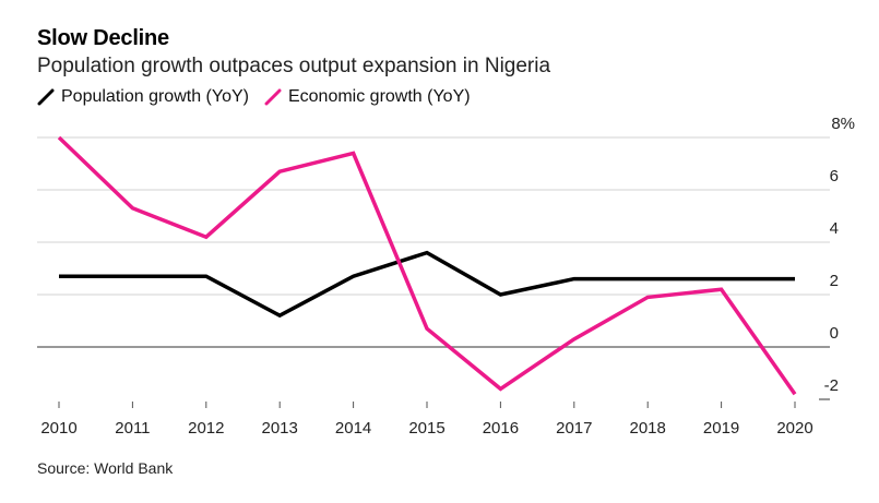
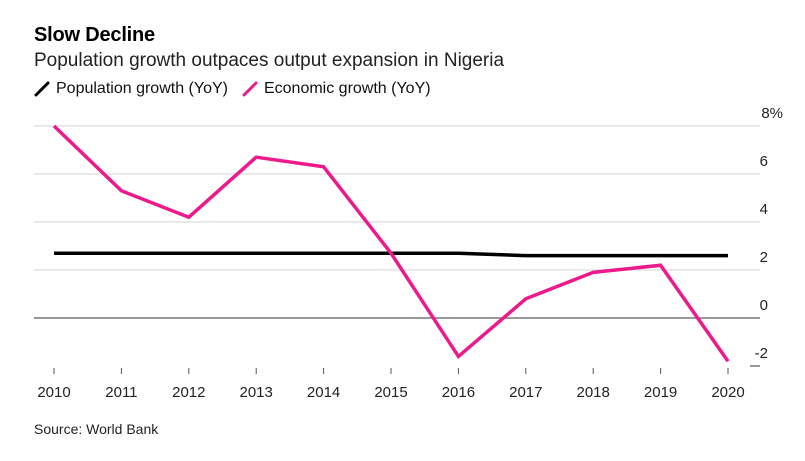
Population growth (YoY)/2013: 1.2% -> 2.7%
Economic growth (YoY)/2014: 7.4% -> 6.3%
Population growth (YoY)/2015: 3.6% -> 2.7%
Economic growth (YoY)/2015: 0.7% -> 2.7%
Population growth (YoY)/2016: 2.0% -> 2.7%
Economic growth (YoY)/2017: 0.3% -> 0.8%
